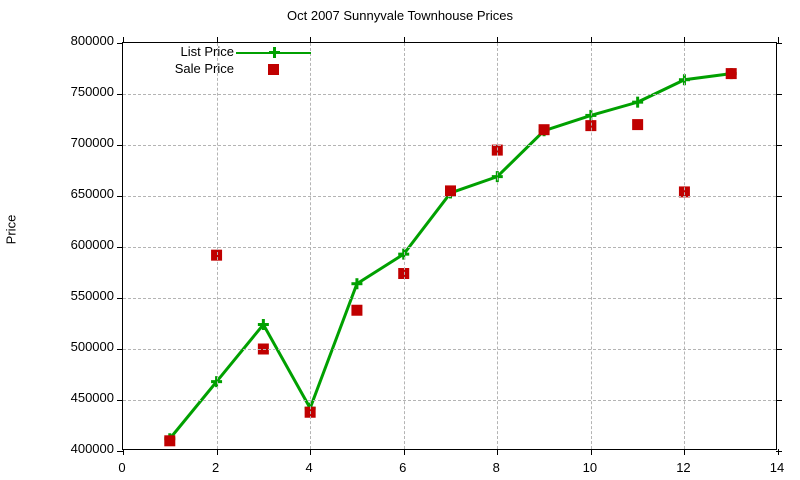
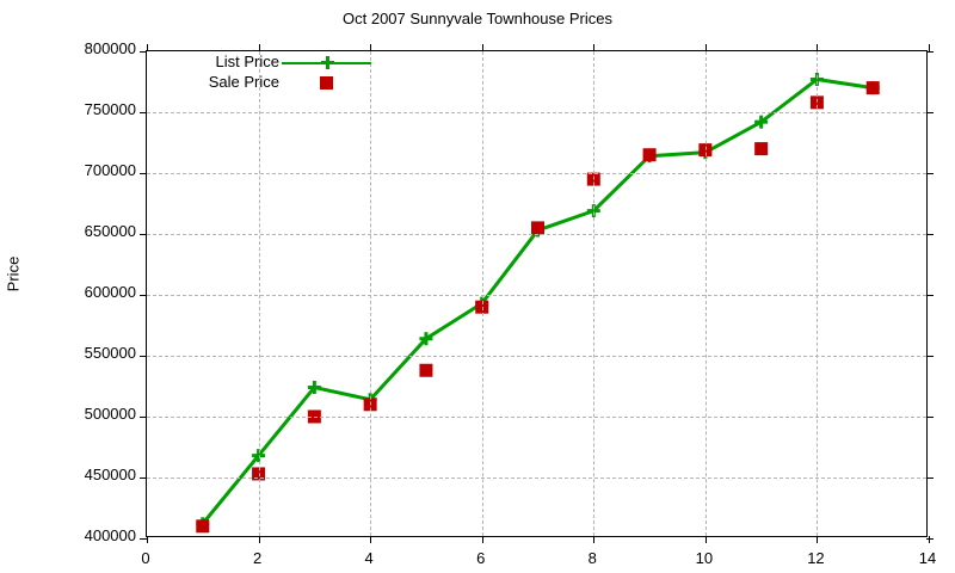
Sale Price/2: 592000 -> 453000
List Price/4: 442000 -> 514000
Sale Price/4: 438000 -> 510000
Sale Price/6: 574000 -> 590000
List Price/10: 729000 -> 717000
List Price/12: 764000 -> 777000
Sale Price/12: 654000 -> 758000
